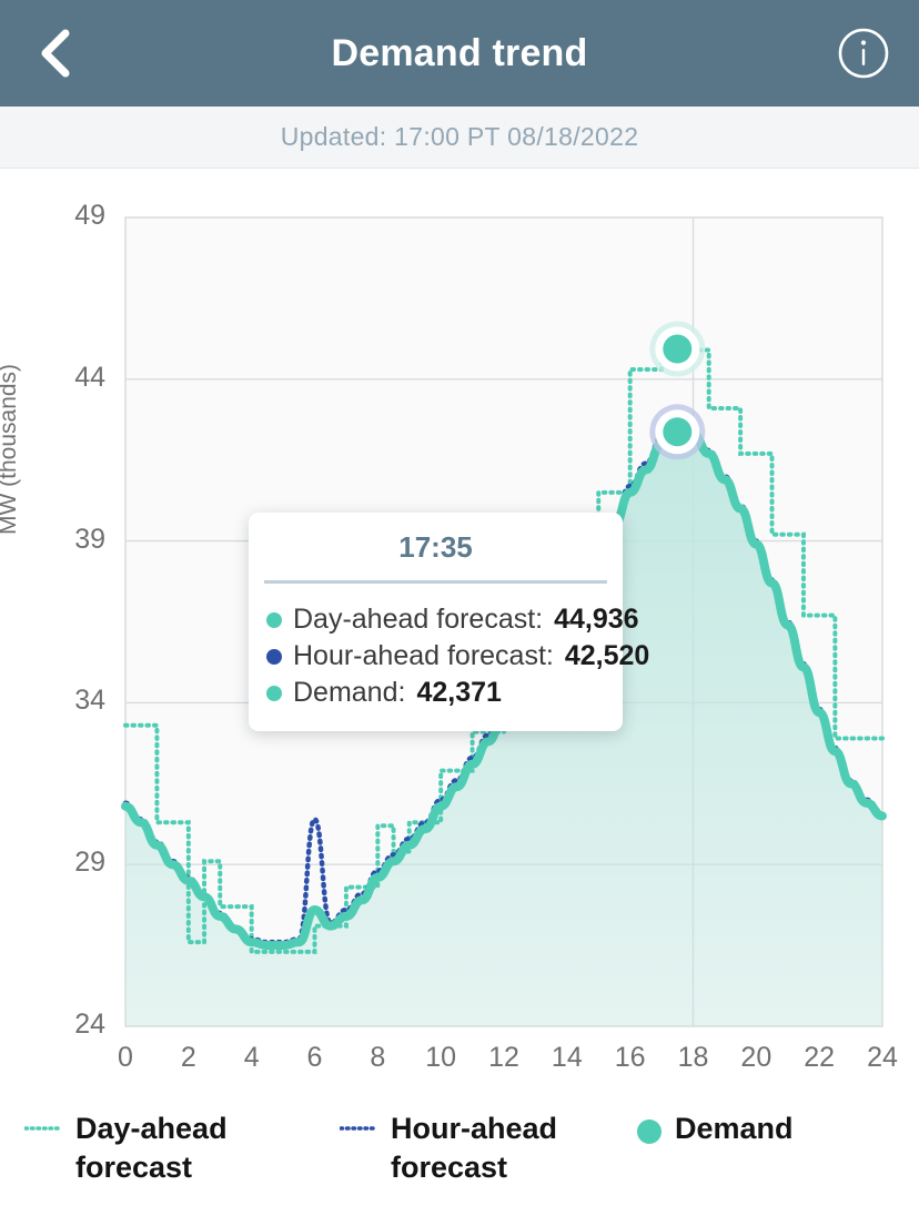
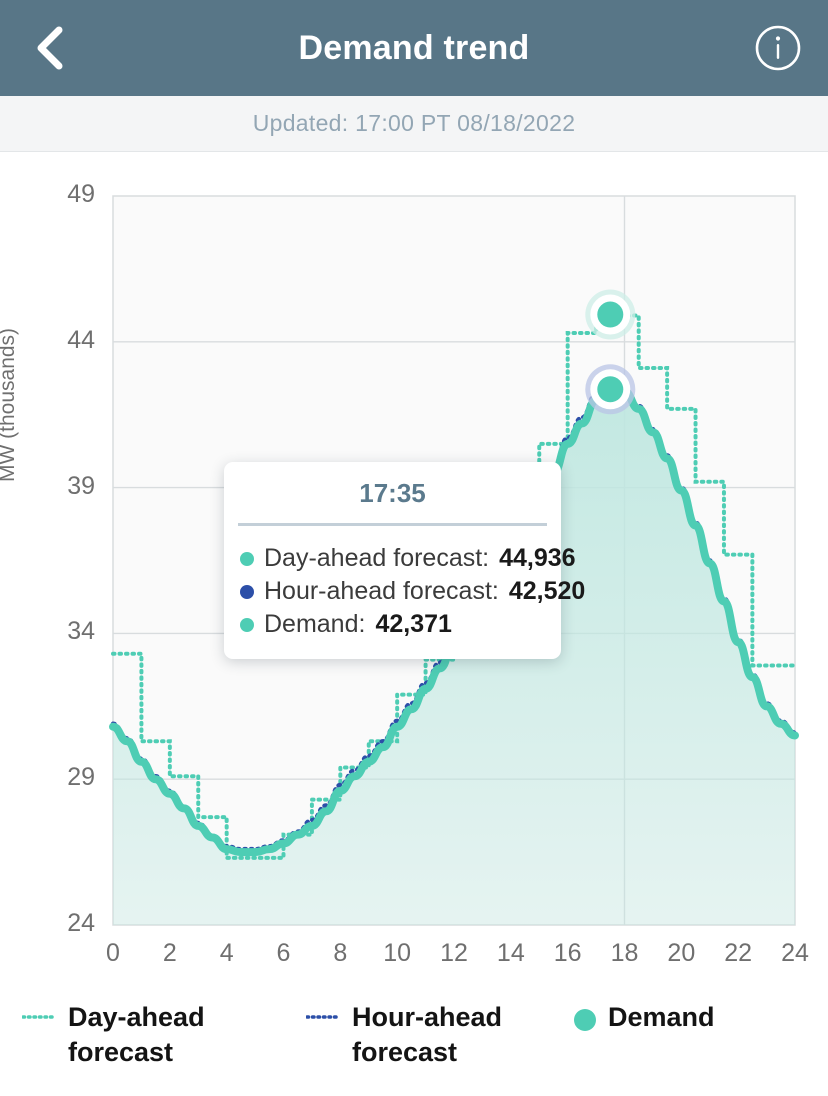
Day-ahead forecast/2: 26.6 -> 29.1
Demand/6: 27.6 -> 26.8
Hour-ahead forecast/6: 30.4 -> 26.9
Day-ahead forecast/8: 30.2 -> 29.4
